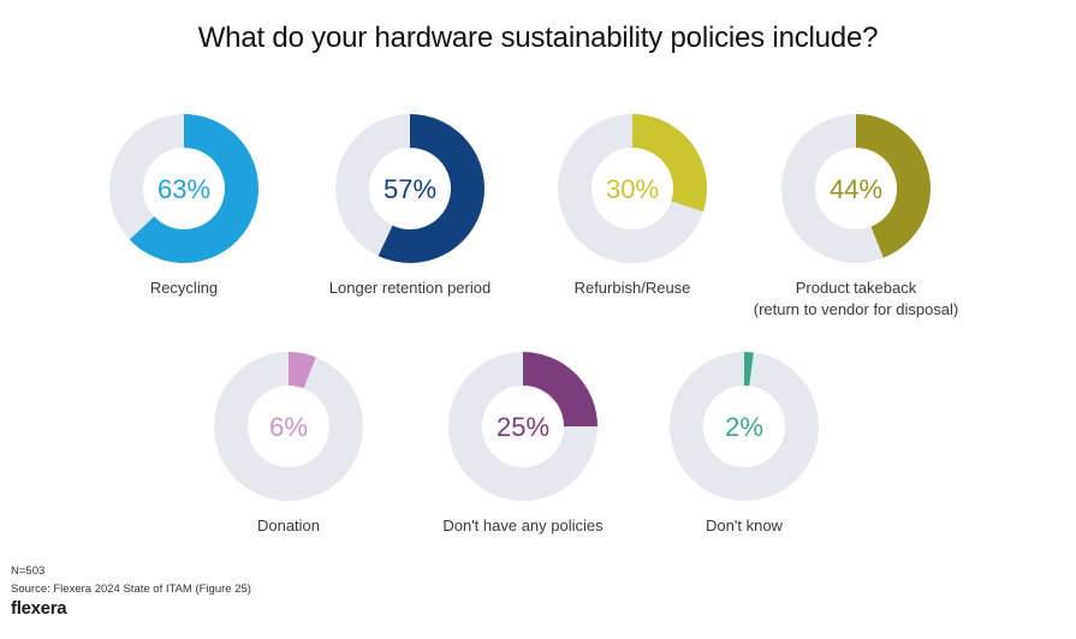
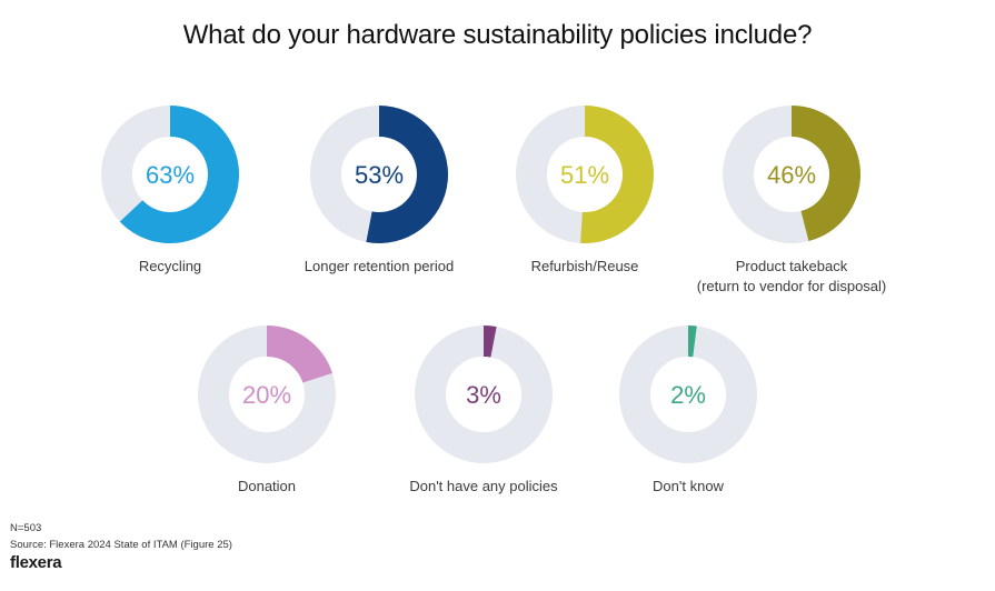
Longer retention period: 57% -> 53%
Refurbish/Reuse: 30% -> 51%
Product takeback: 44% -> 46%
Donation: 6% -> 20%
Don't have any policies: 25% -> 3%
